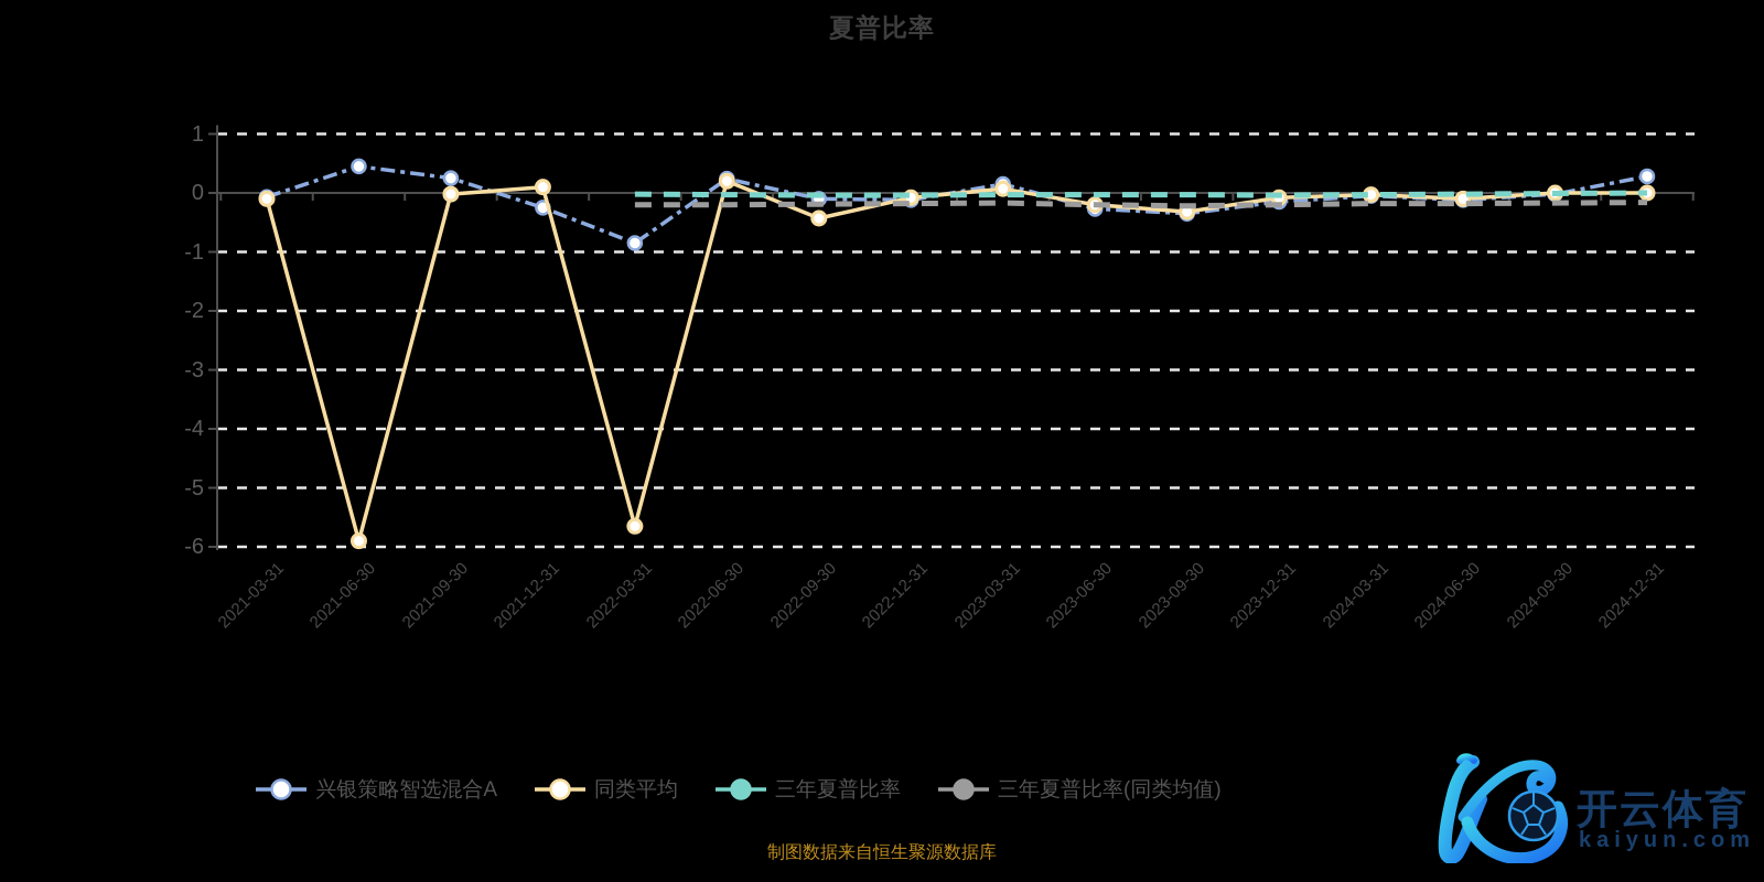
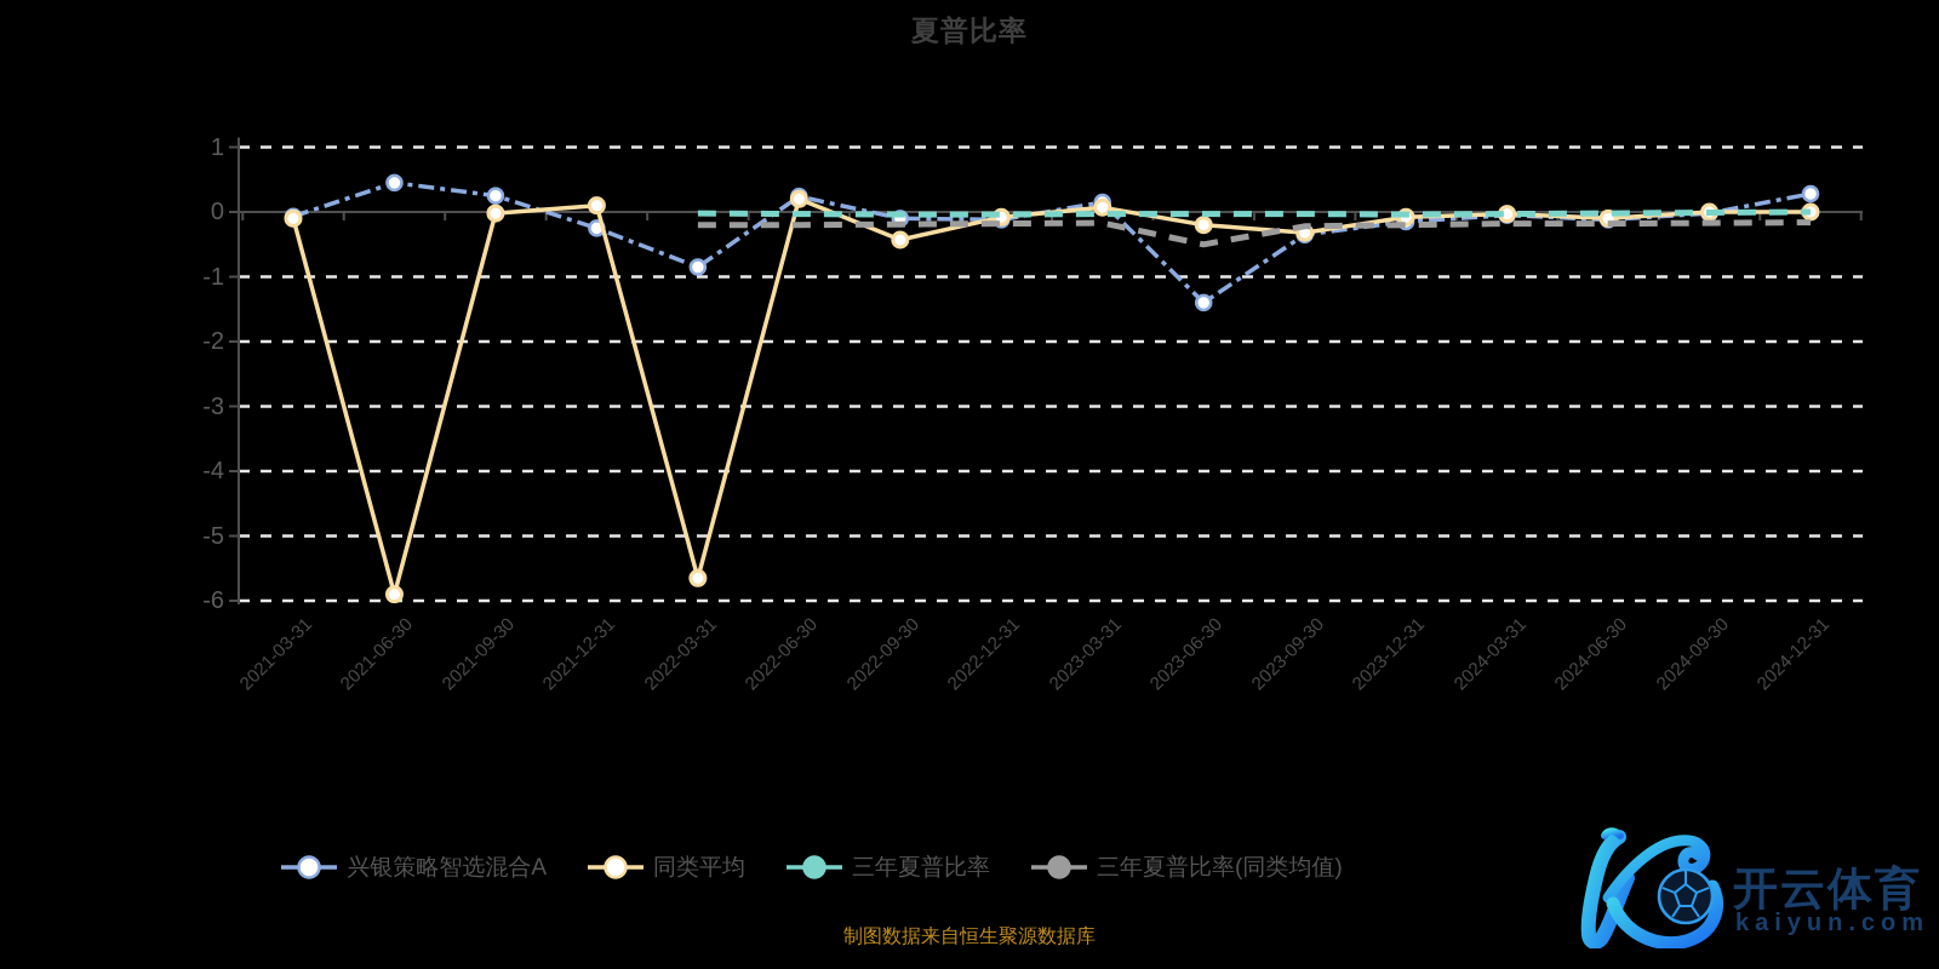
兴银策略智选混合A/2023-06-30: -0.3 -> -1.4
三年夏普比率(同类均值)/2023-06-30: -0.2 -> -0.5
